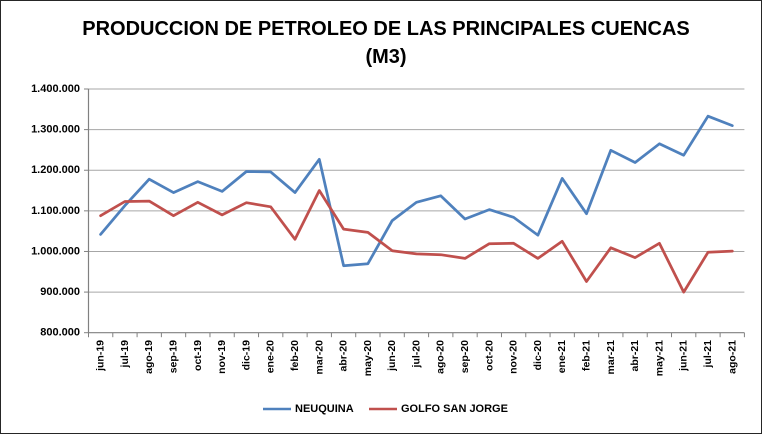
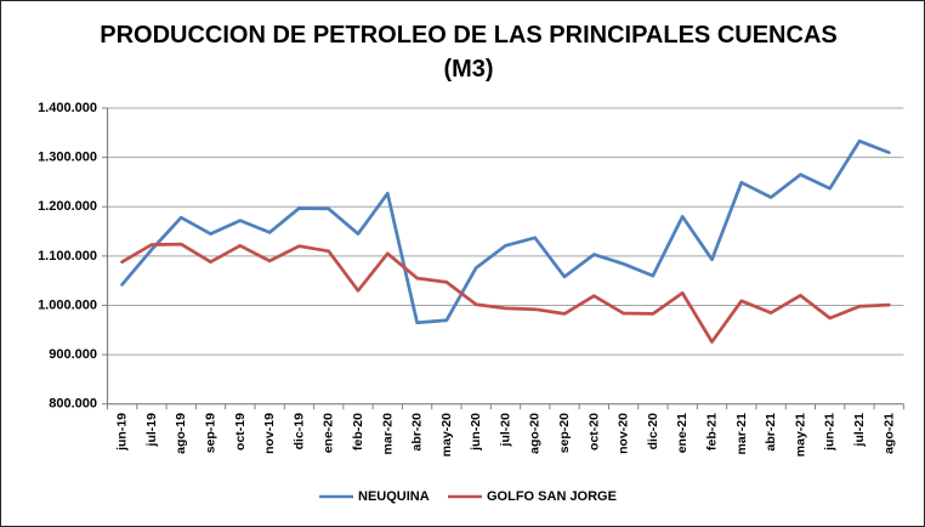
GOLFO SAN JORGE/mar-20: 1150000 -> 1100000
NEUQUINA/sep-20: 1080000 -> 1060000
GOLFO SAN JORGE/nov-20: 1020000 -> 980000
NEUQUINA/dic-20: 1040000 -> 1060000
GOLFO SAN JORGE/jun-21: 900000 -> 970000
